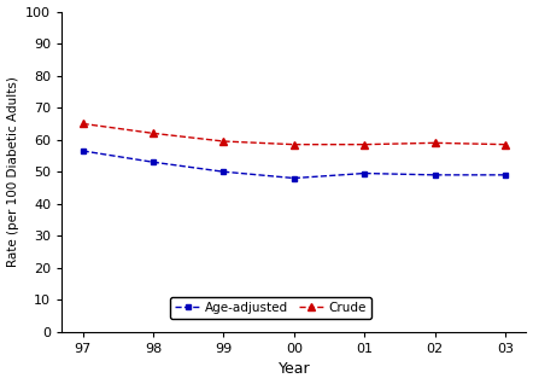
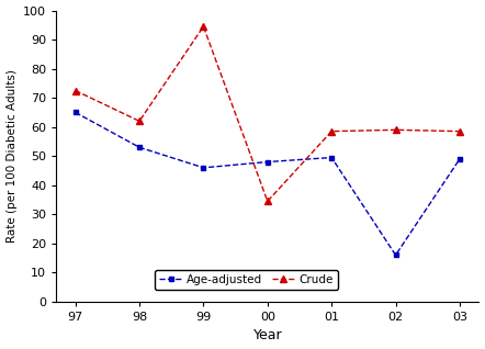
Age-adjusted/97: 56.5 -> 65.0
Crude/97: 65.0 -> 72.5
Age-adjusted/99: 50.0 -> 46.0
Crude/99: 59.5 -> 94.5
Crude/00: 58.5 -> 34.5
Age-adjusted/02: 49.0 -> 16.0
